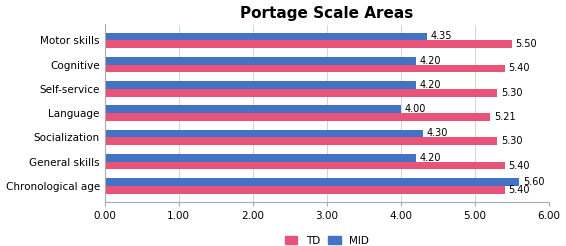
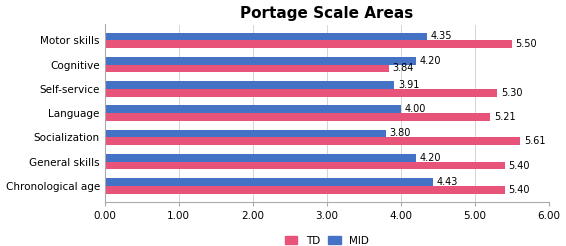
TD/Cognitive: 5.40 -> 3.84
MID/Self-service: 4.20 -> 3.91
MID/Socialization: 4.30 -> 3.80
TD/Socialization: 5.30 -> 5.61
MID/Chronological age: 5.60 -> 4.43
